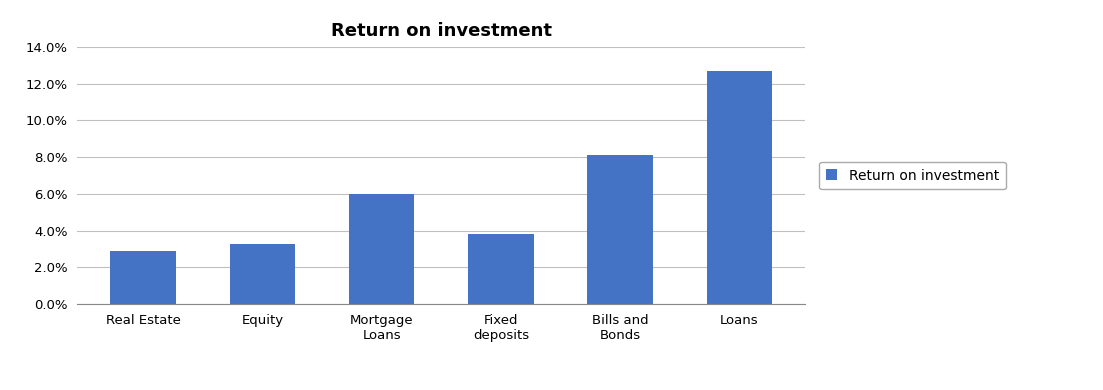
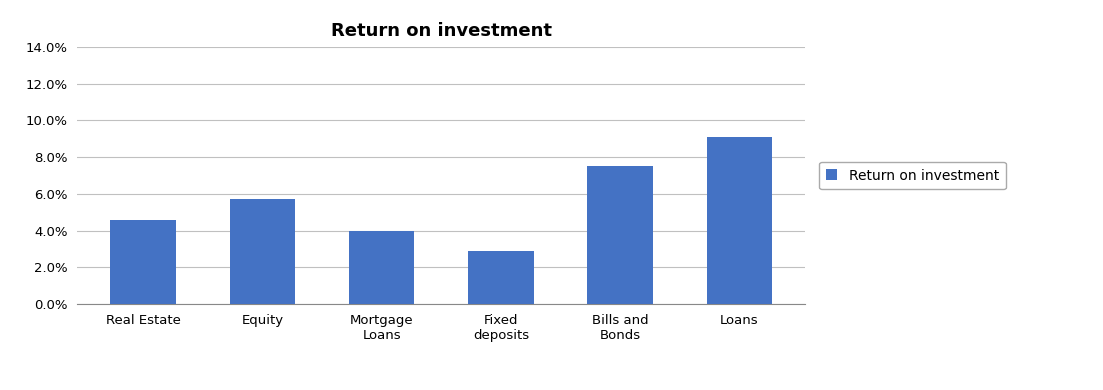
Real Estate: 2.9% -> 4.6%
Equity: 3.3% -> 5.7%
Mortgage Loans: 6.0% -> 4.0%
Fixed deposits: 3.8% -> 2.9%
Bills and Bonds: 8.1% -> 7.5%
Loans: 12.7% -> 9.1%
